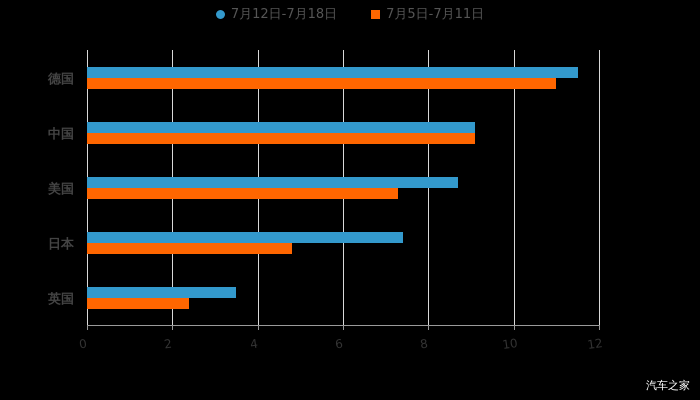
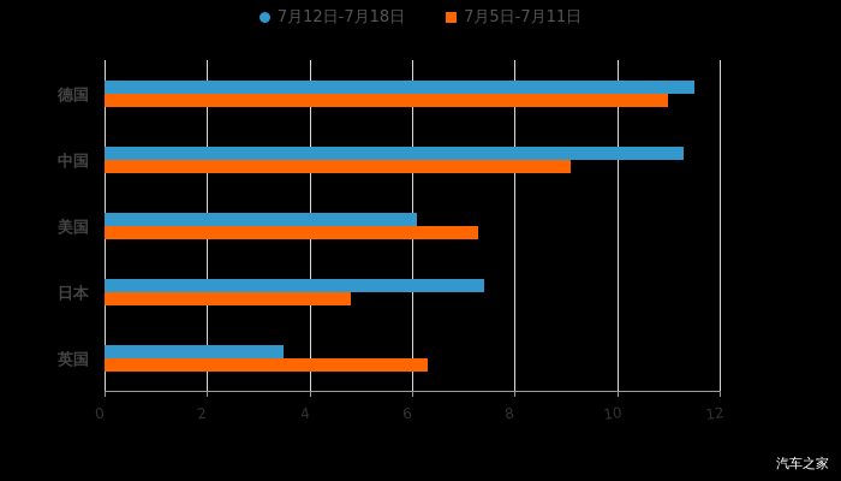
7月12日-7月18日/中国: 9.1 -> 11.3
7月12日-7月18日/美国: 8.7 -> 6.1
7月5日-7月11日/英国: 2.4 -> 6.3
